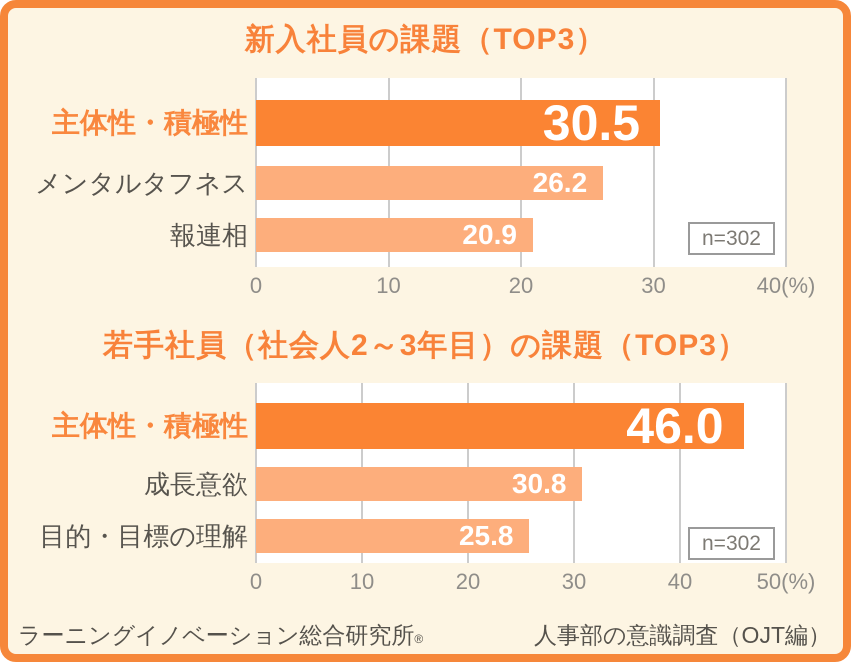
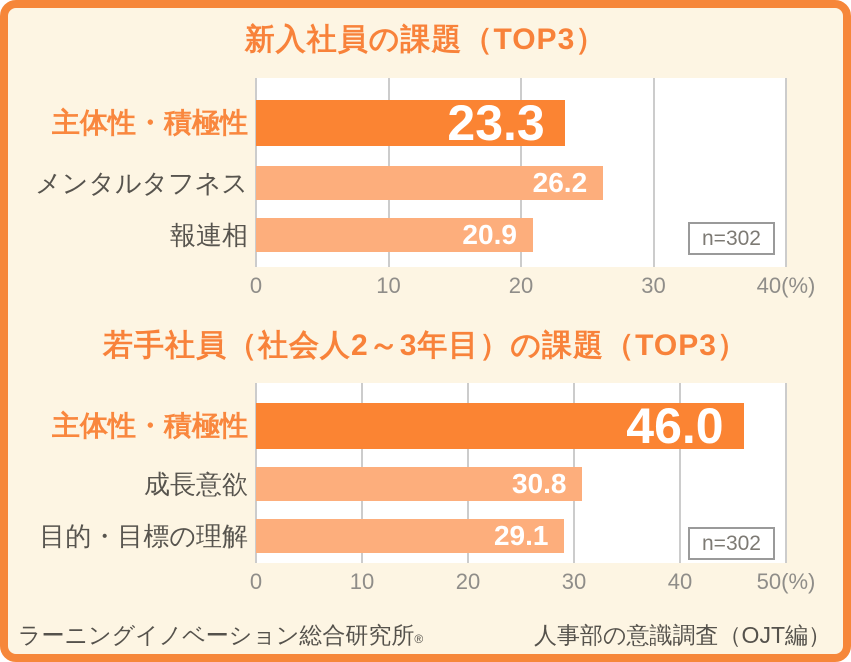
新入社員の課題（TOP3）/主体性・積極性: 30.5 -> 23.3
若手社員（社会人2～3年目）の課題（TOP3）/目的・目標の理解: 25.8 -> 29.1
